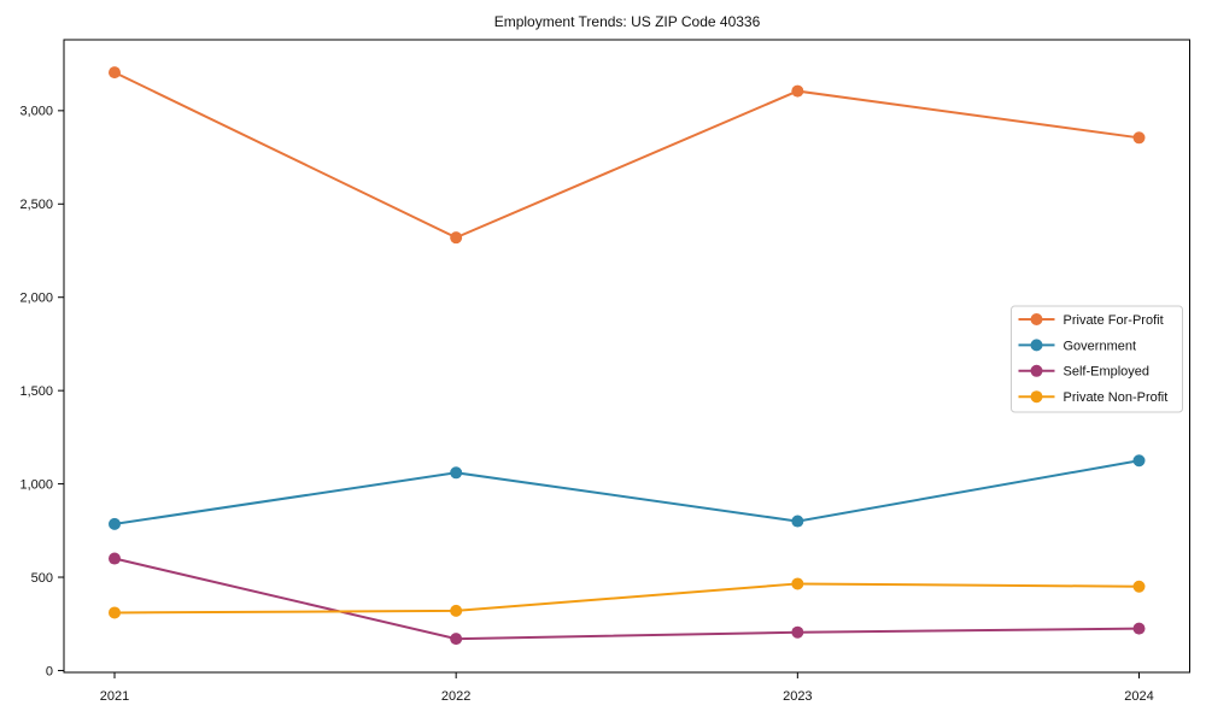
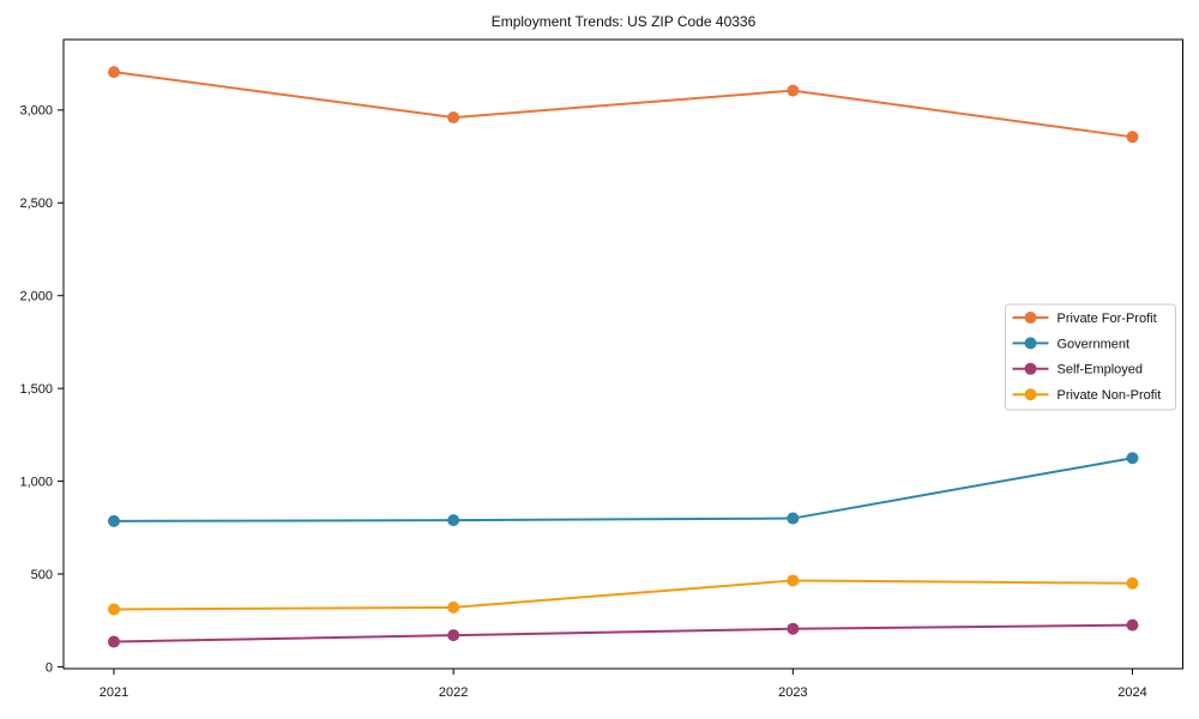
Self-Employed/2021: 600 -> 140
Private For-Profit/2022: 2320 -> 2960
Government/2022: 1060 -> 790
